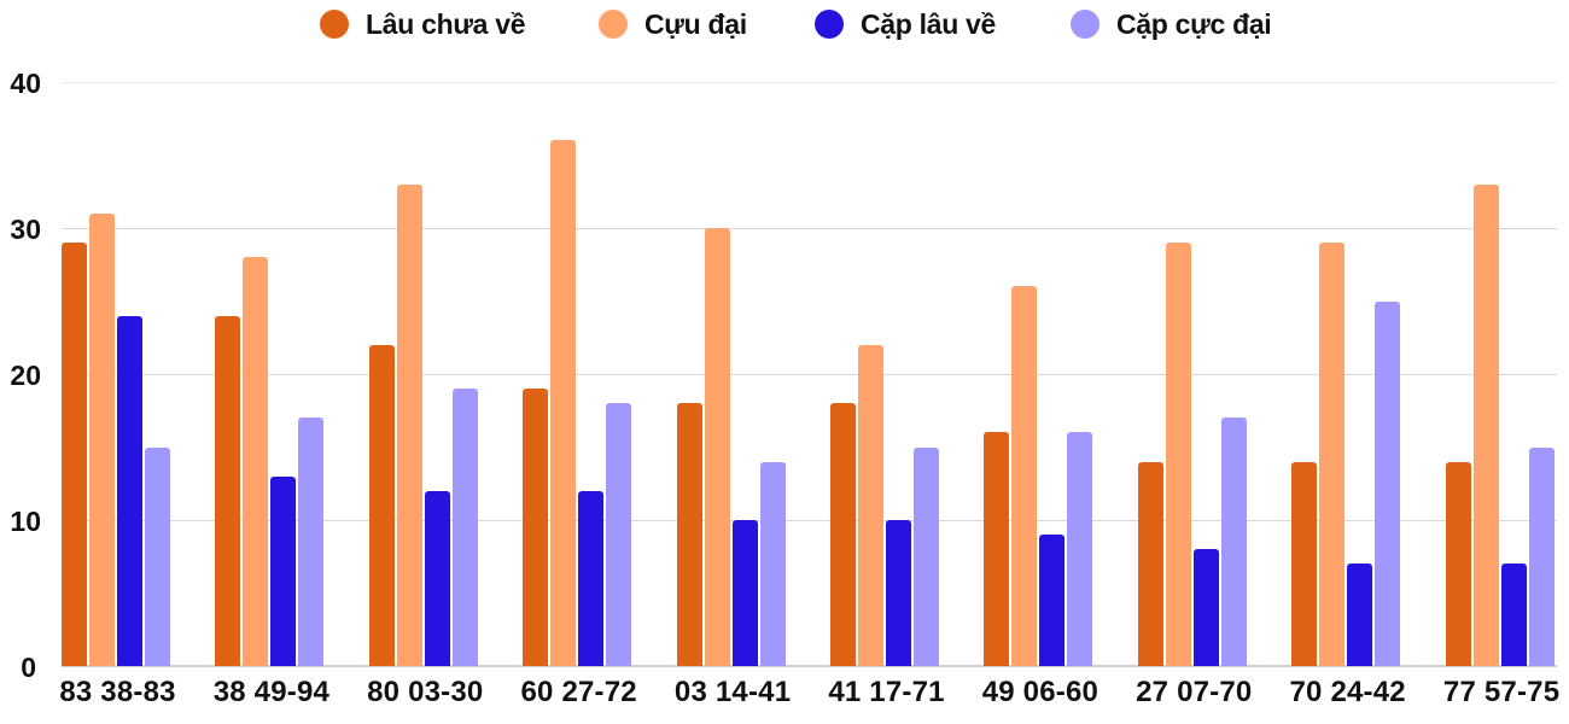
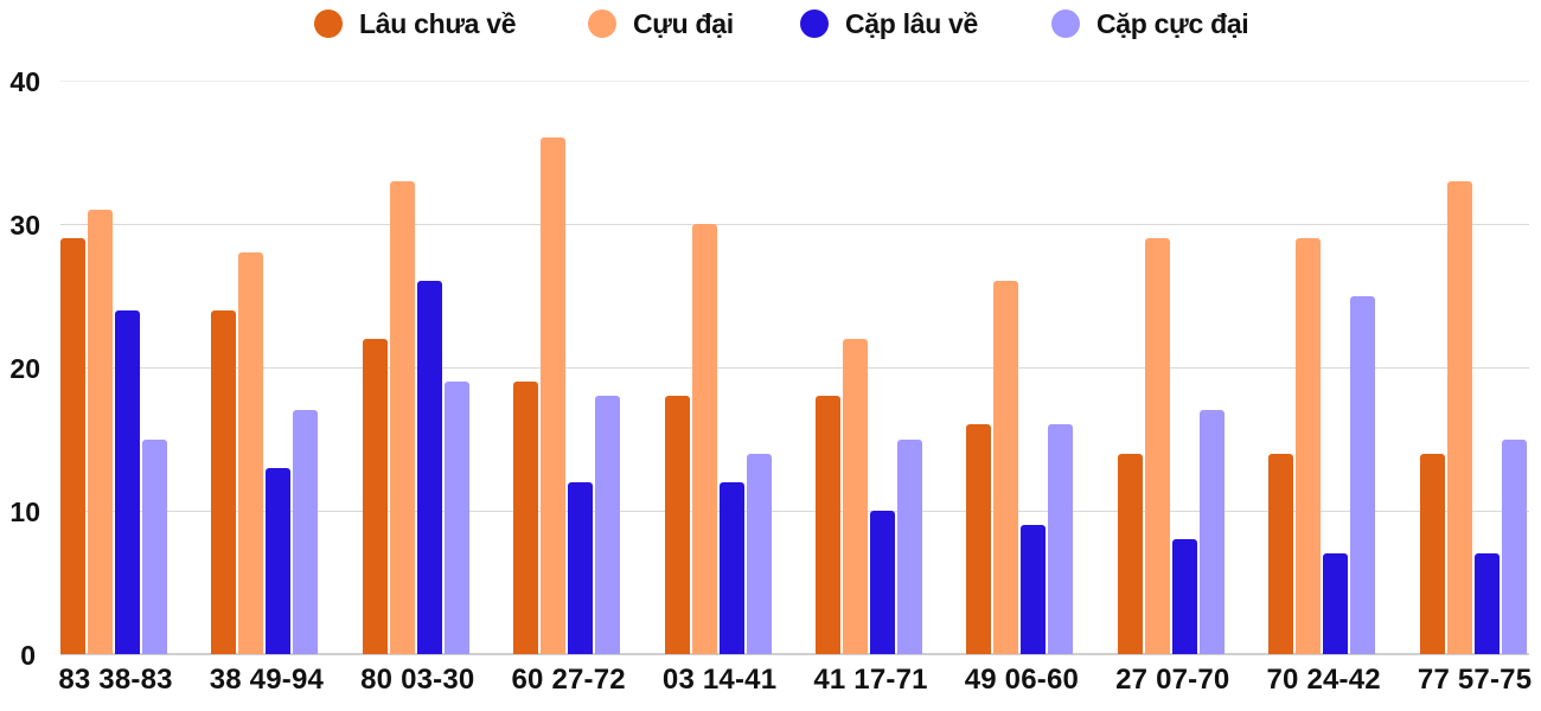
Cặp lâu về/80 03-30: 12 -> 26
Cặp lâu về/03 14-41: 10 -> 12
